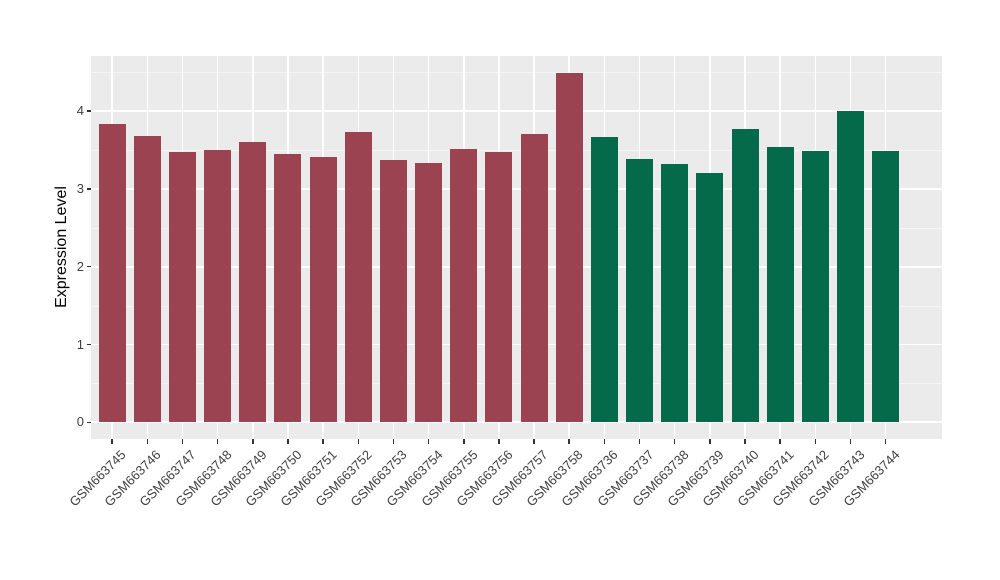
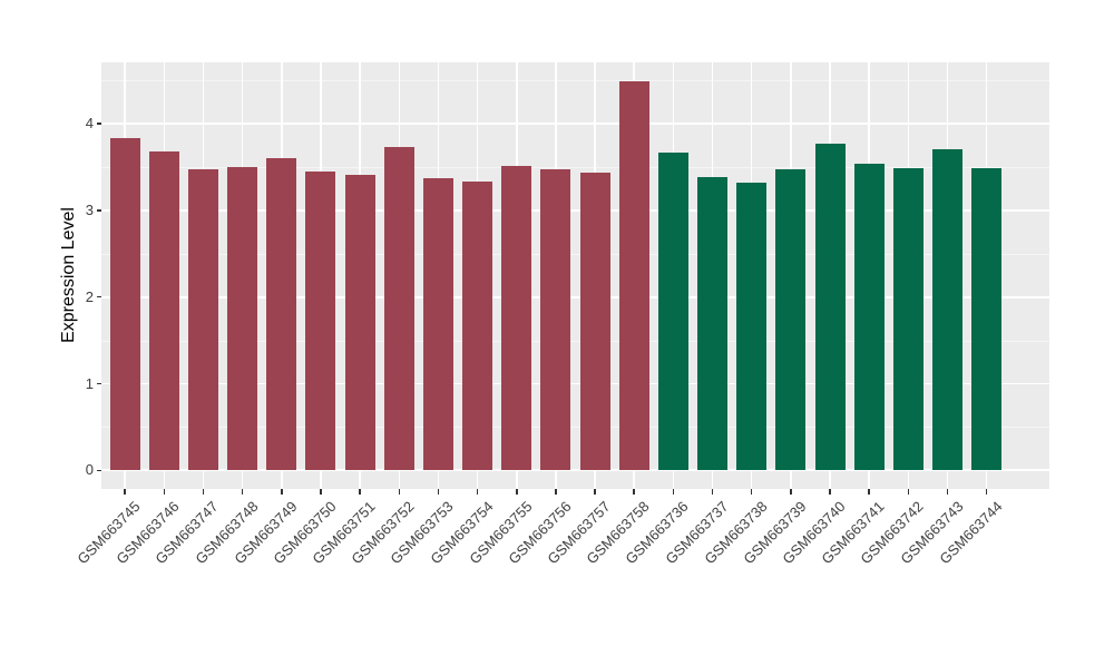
GSM663757: 3.7 -> 3.4
GSM663739: 3.2 -> 3.5
GSM663743: 4.0 -> 3.7
